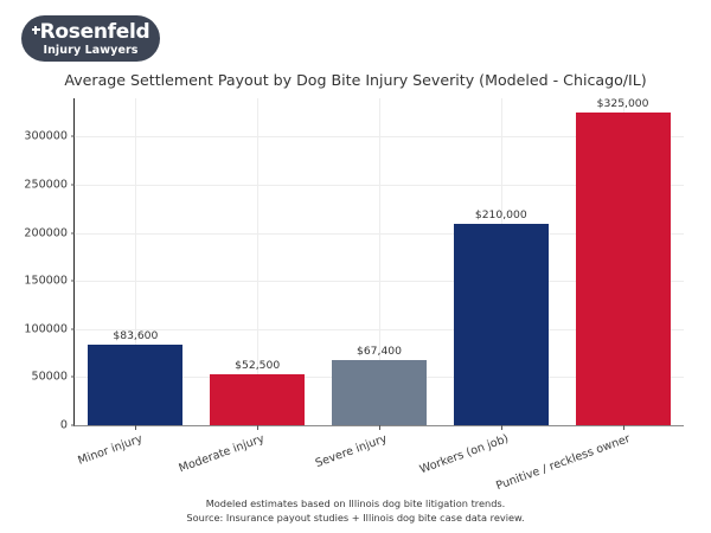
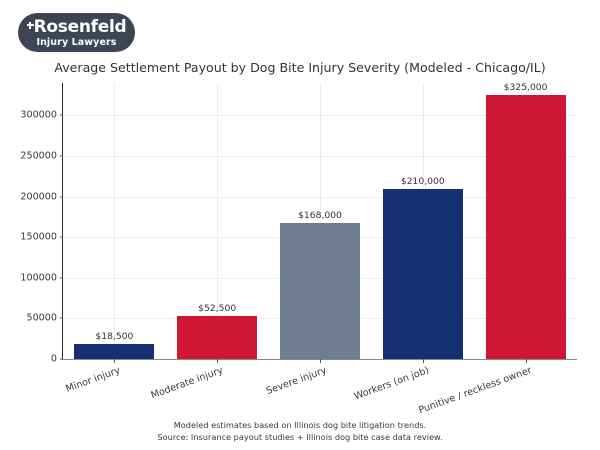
Minor injury: $83,600 -> $18,500
Severe injury: $67,400 -> $168,000
